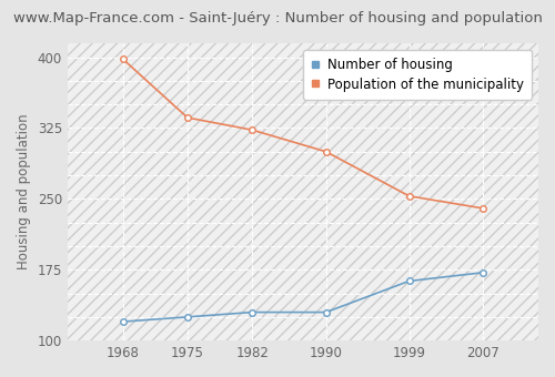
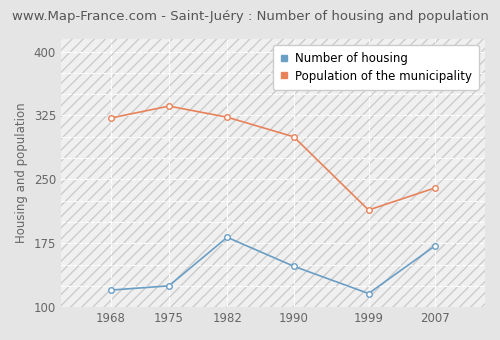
Population of the municipality/1968: 398 -> 322
Number of housing/1982: 130 -> 182
Number of housing/1990: 130 -> 148
Number of housing/1999: 163 -> 116
Population of the municipality/1999: 253 -> 214
